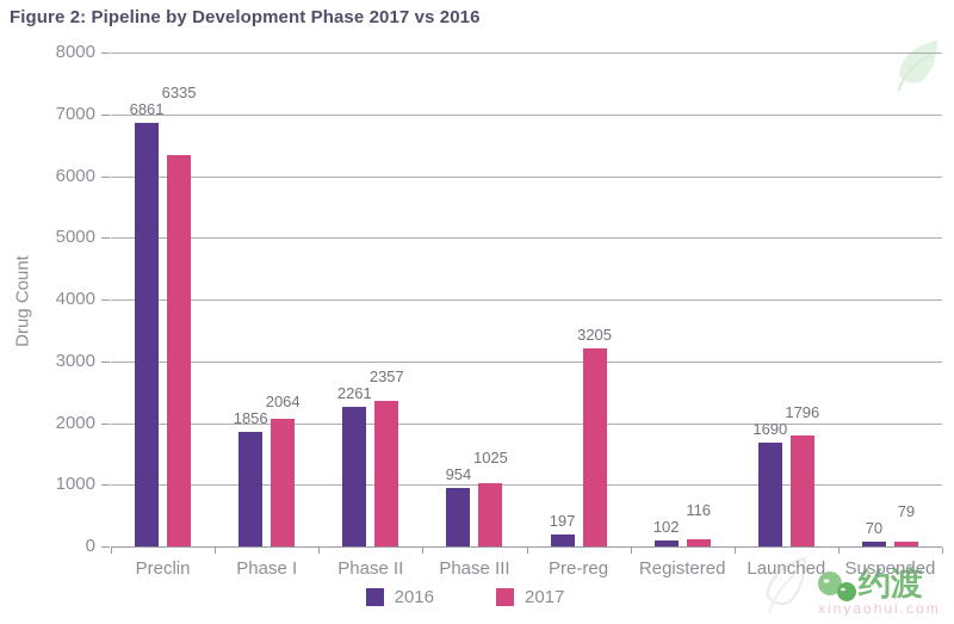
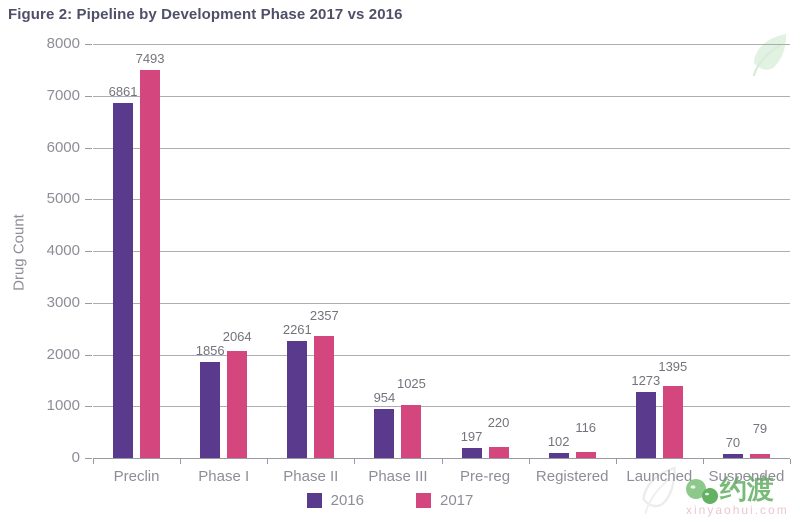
2017/Preclin: 6335 -> 7493
2017/Pre-reg: 3205 -> 220
2016/Launched: 1690 -> 1273
2017/Launched: 1796 -> 1395
